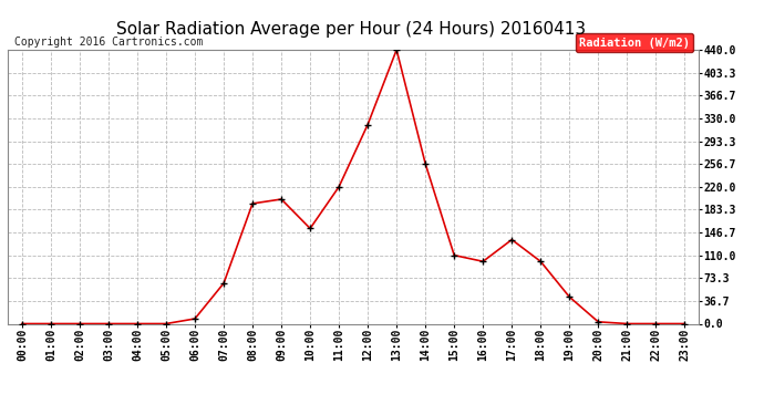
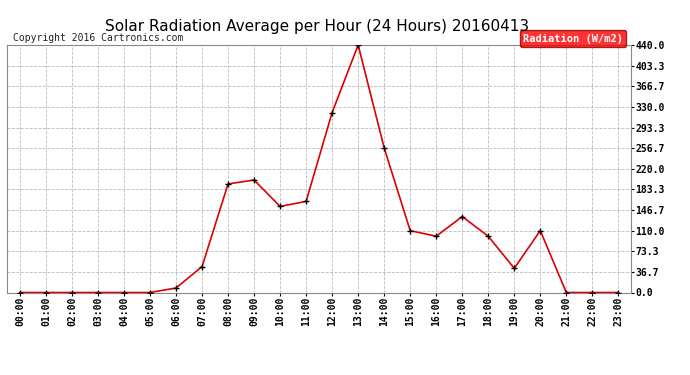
07:00: 65 -> 46
11:00: 220 -> 162
20:00: 3 -> 110
